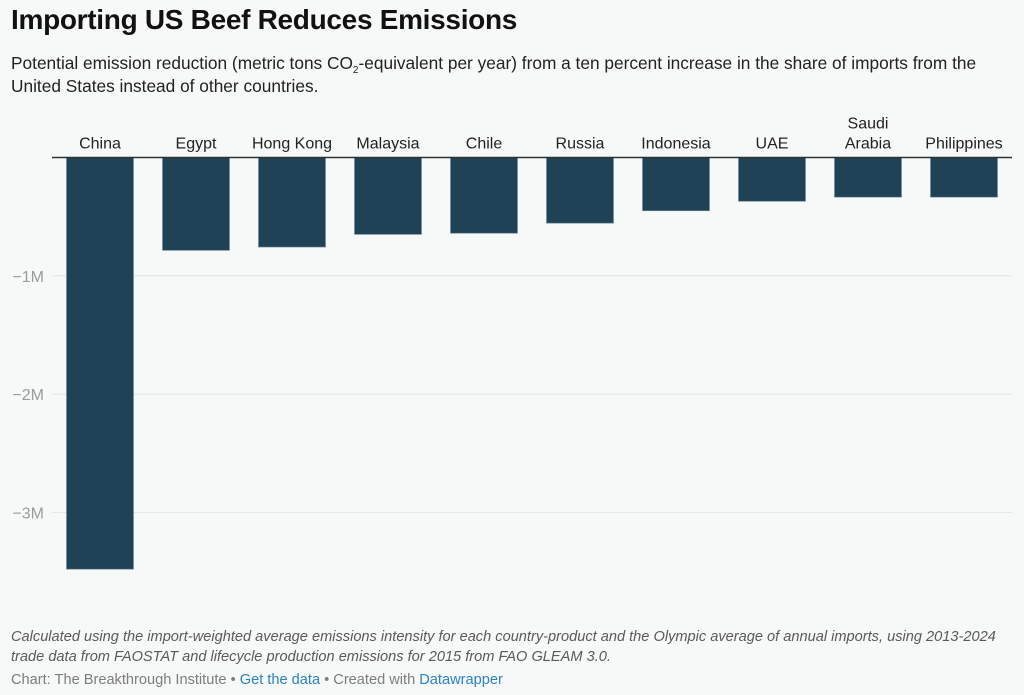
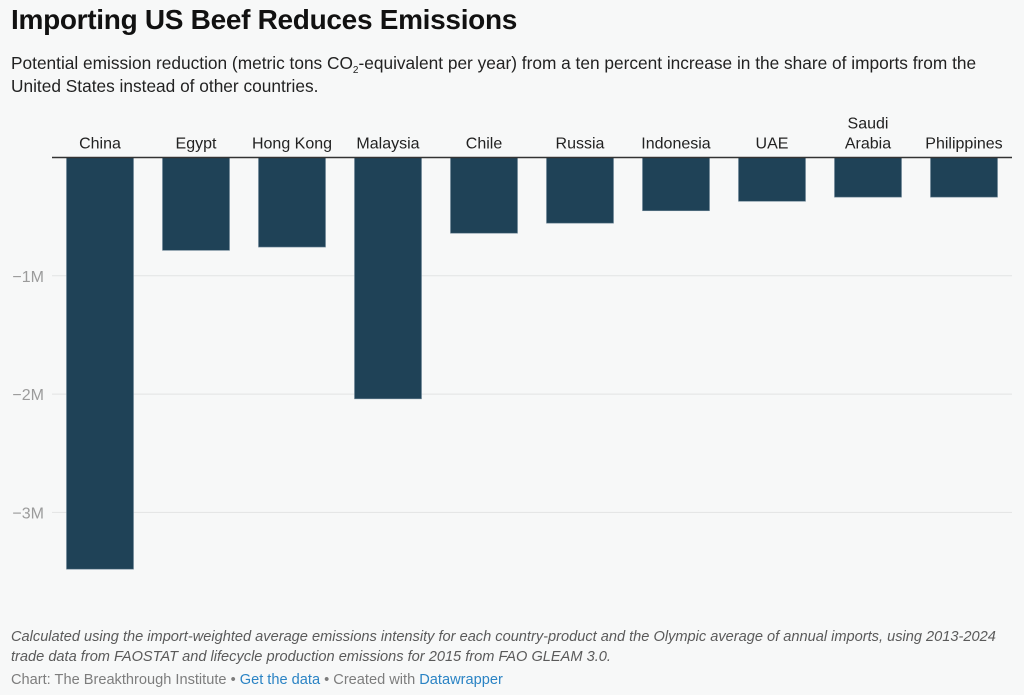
Malaysia: -0.65M -> -2.04M
